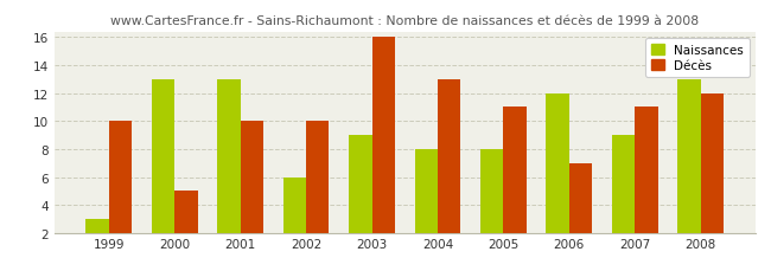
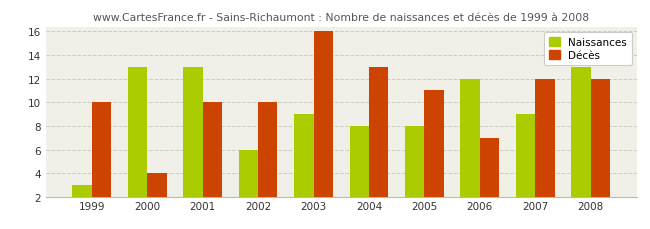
Décès/2000: 5 -> 4
Décès/2007: 11 -> 12
